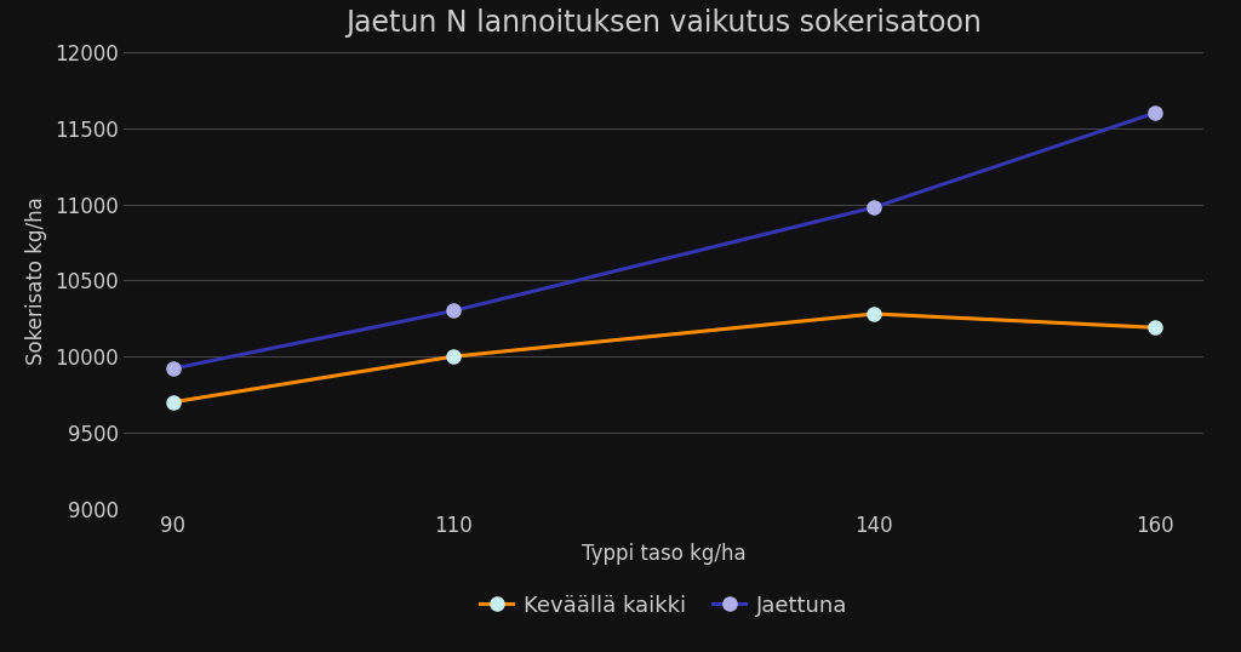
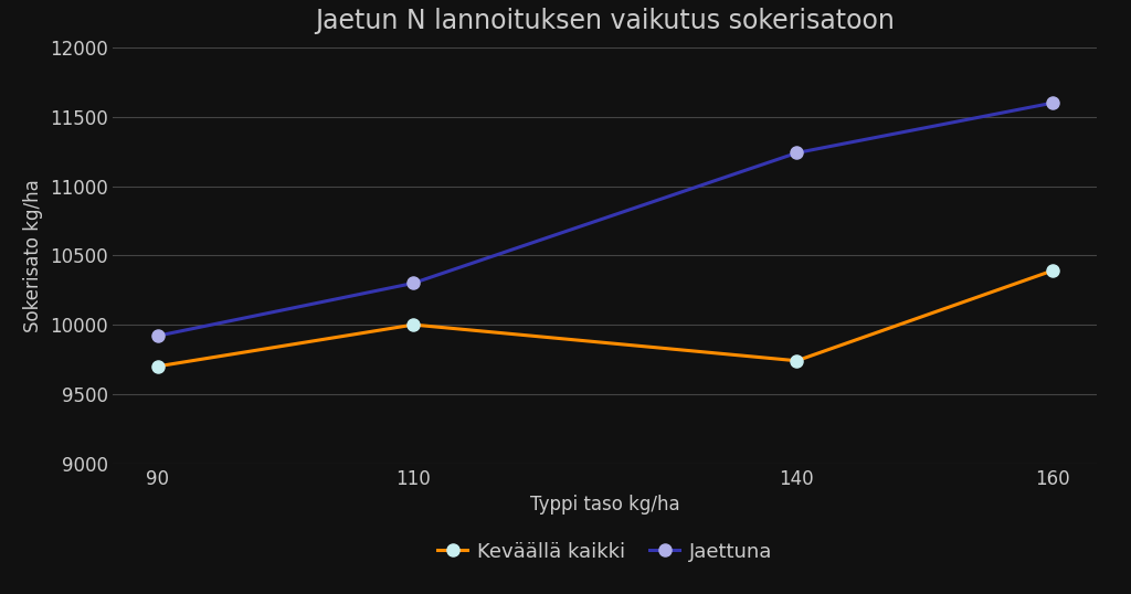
Keväällä kaikki/140: 10280 -> 9740
Jaettuna/140: 10980 -> 11240
Keväällä kaikki/160: 10190 -> 10390
